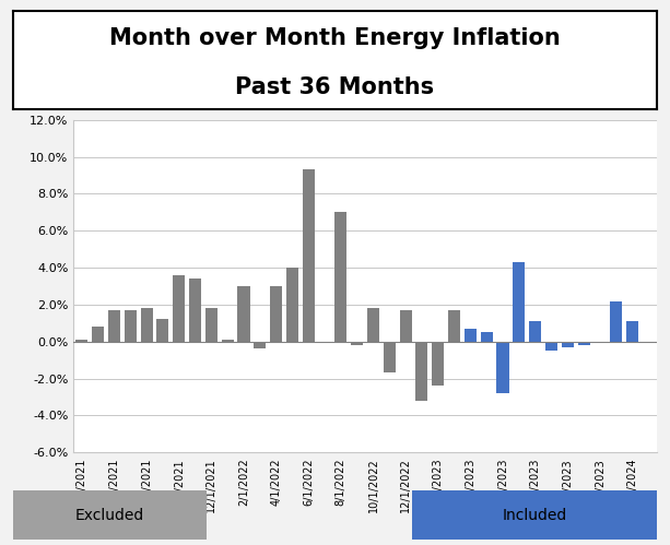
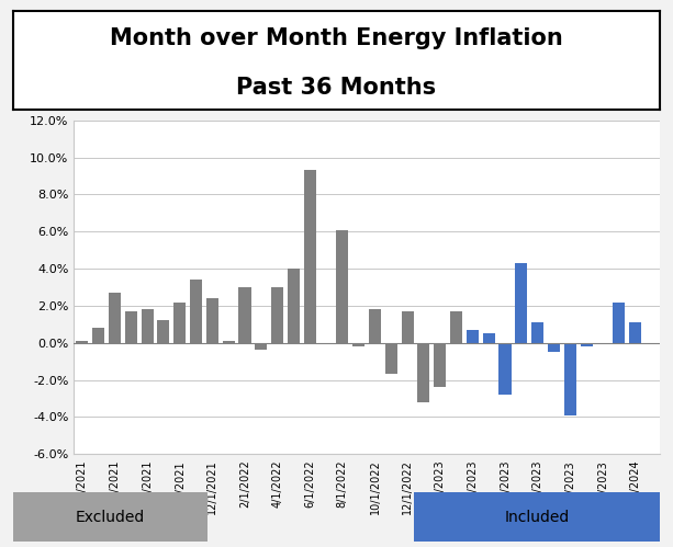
6/1/2021: 1.7% -> 2.7%
10/1/2021: 3.6% -> 2.2%
12/1/2021: 1.8% -> 2.4%
8/1/2022: 7.0% -> 6.1%
10/1/2023: -0.3% -> -3.9%
